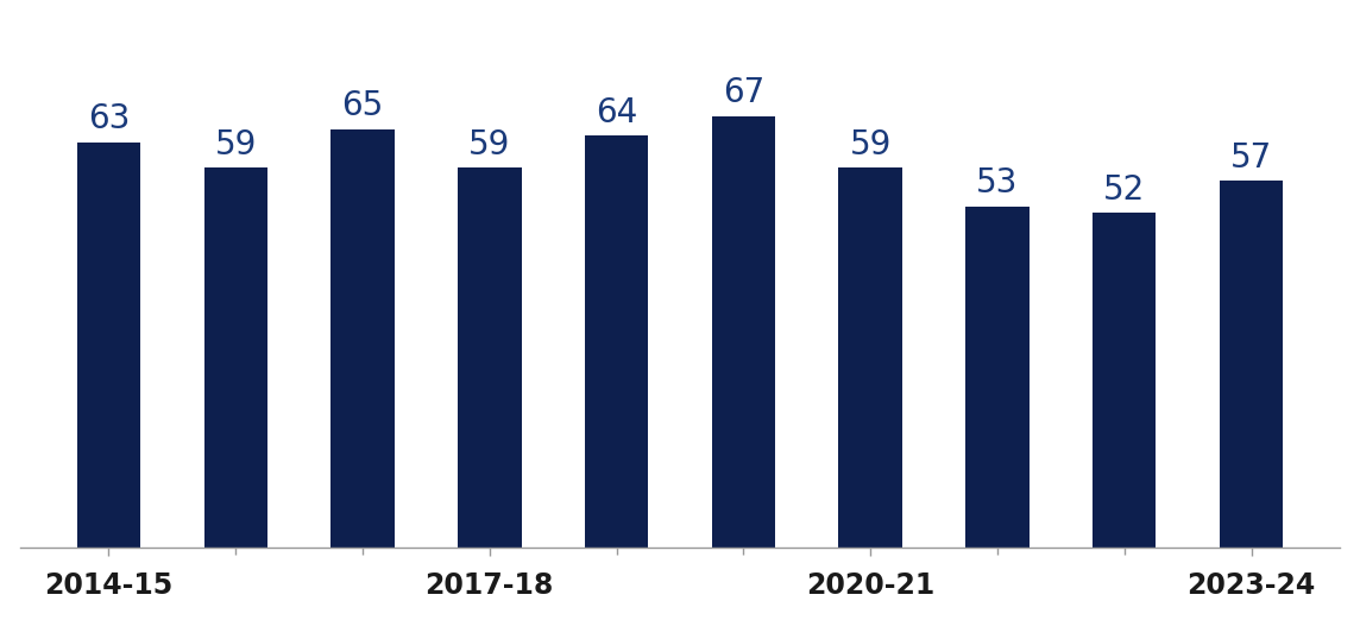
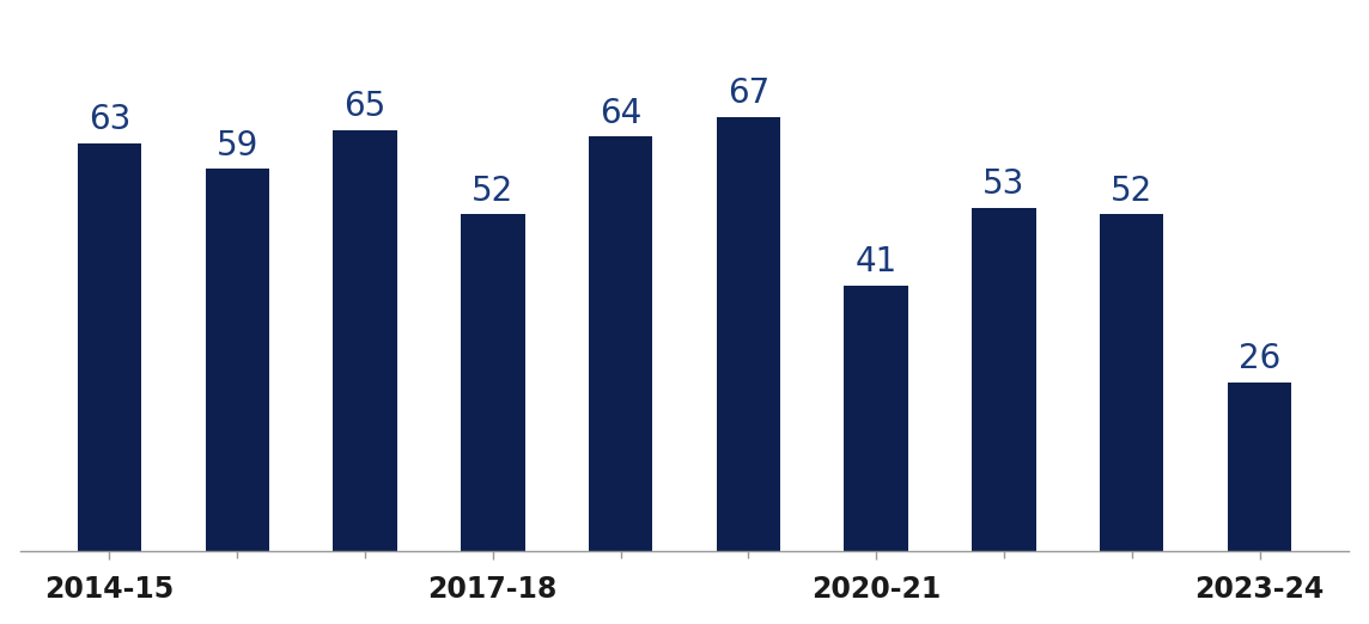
2017-18: 59 -> 52
2020-21: 59 -> 41
2023-24: 57 -> 26
